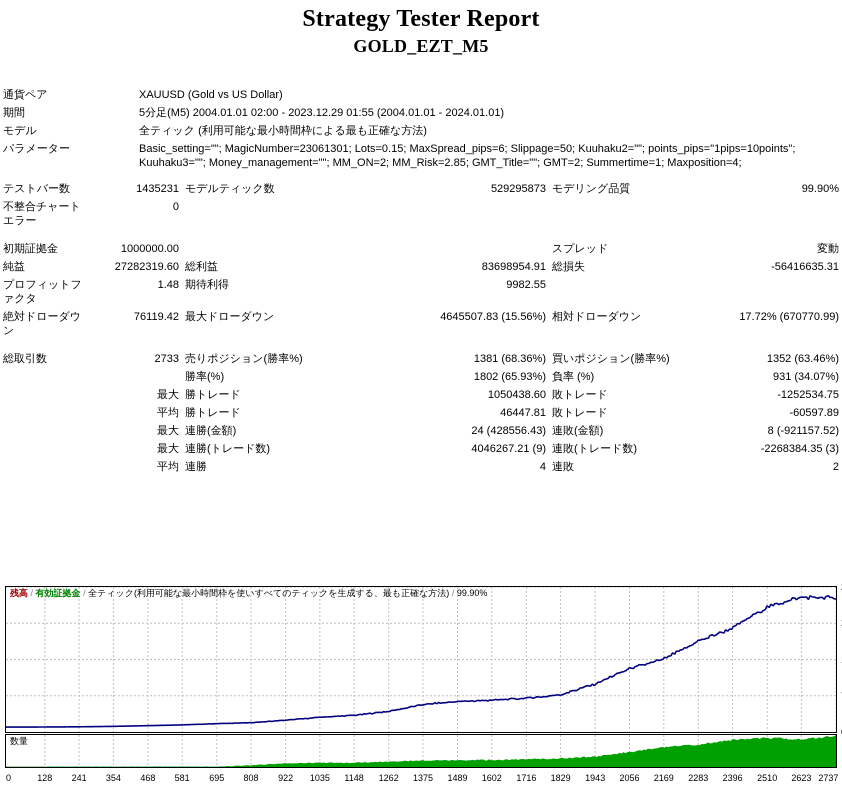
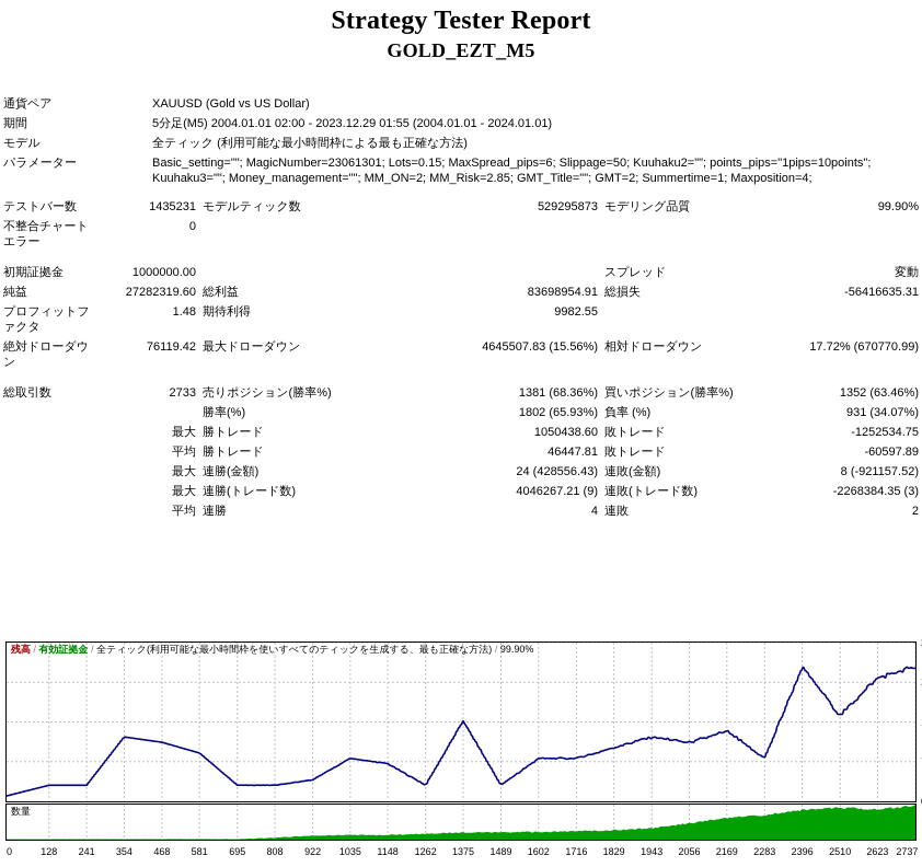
128: 1000000 -> 3000000
241: 1000000 -> 3000000
354: 1000000 -> 12000000
468: 1000000 -> 11000000
581: 1000000 -> 9000000
695: 2000000 -> 3000000
808: 2000000 -> 3000000
922: 2000000 -> 4000000
1035: 3000000 -> 8000000
1148: 3000000 -> 7000000
1262: 4000000 -> 3000000
1375: 6000000 -> 15000000
1489: 6000000 -> 3000000
1602: 6000000 -> 8000000
1716: 7000000 -> 8000000
1829: 8000000 -> 10000000
1943: 10000000 -> 12000000
2056: 13000000 -> 11000000
2169: 15000000 -> 13000000
2283: 18000000 -> 8000000
2396: 21000000 -> 25000000
2510: 26000000 -> 16000000
2623: 28000000 -> 23000000
2737: 27000000 -> 25000000
